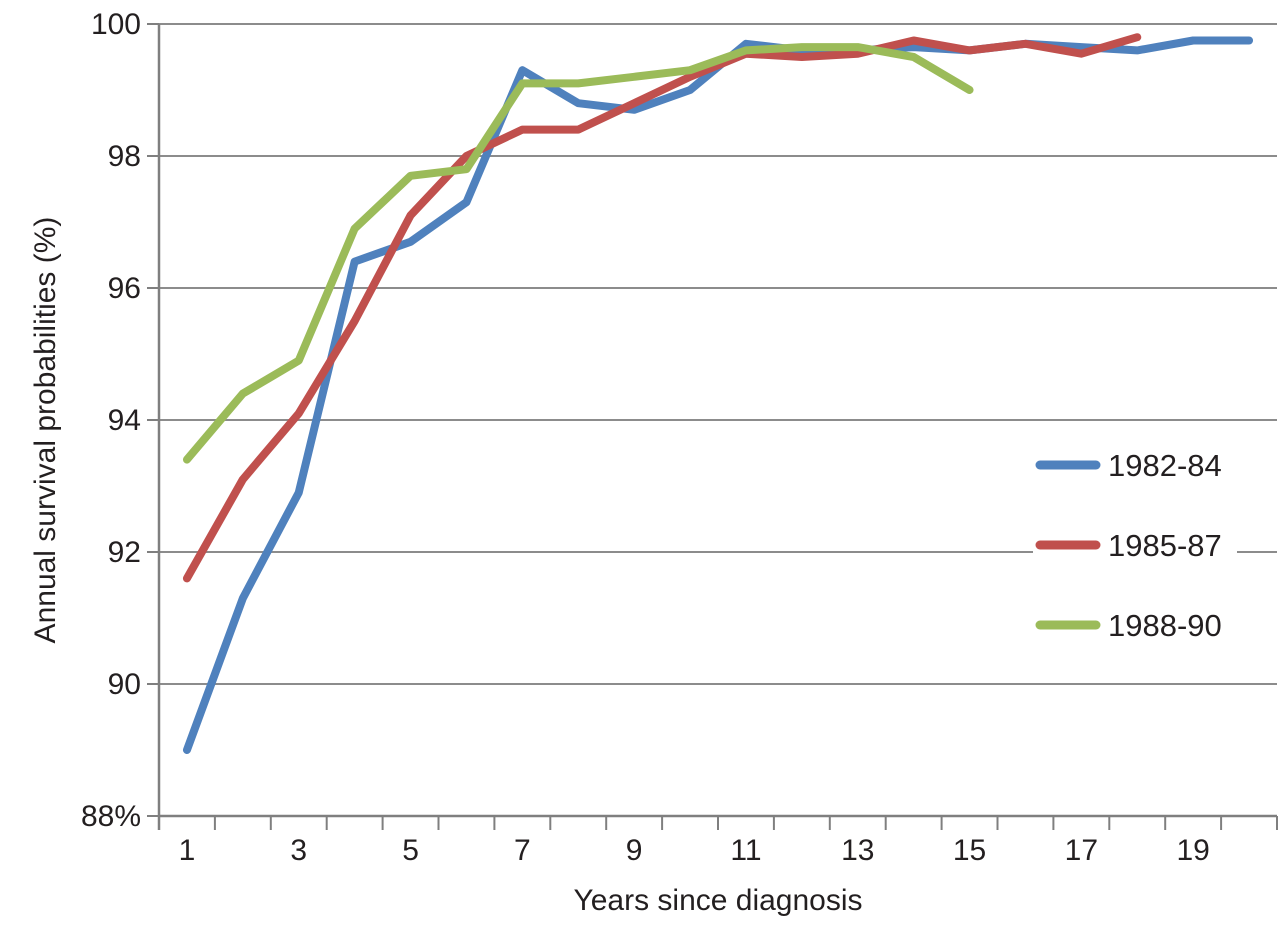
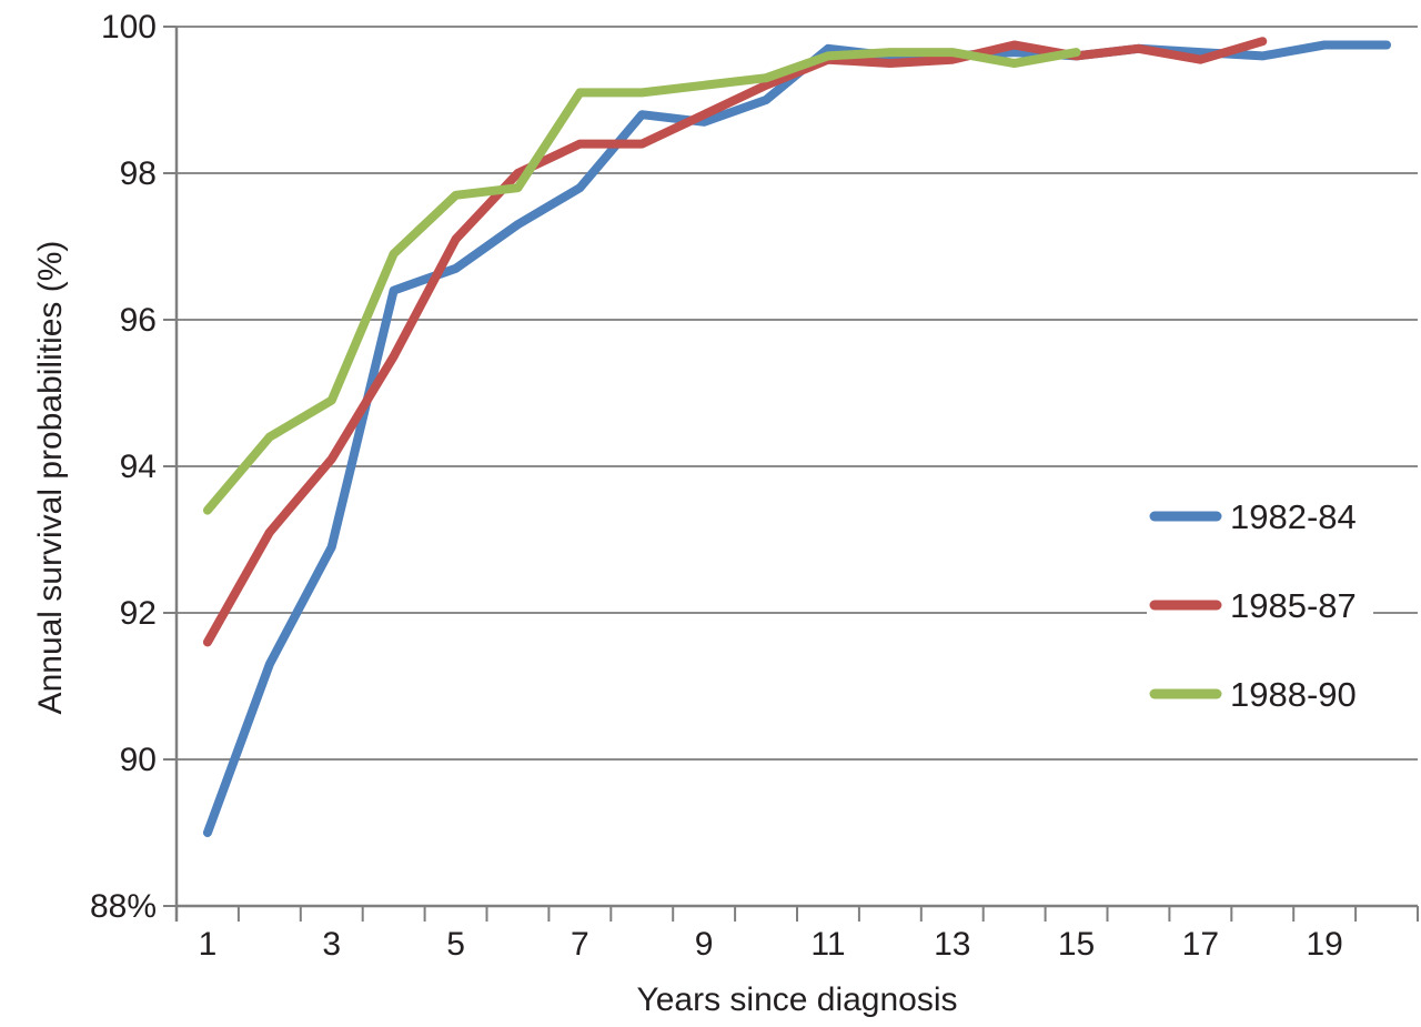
1982-84/7: 99.3 -> 97.8
1988-90/15: 99.0 -> 99.7
